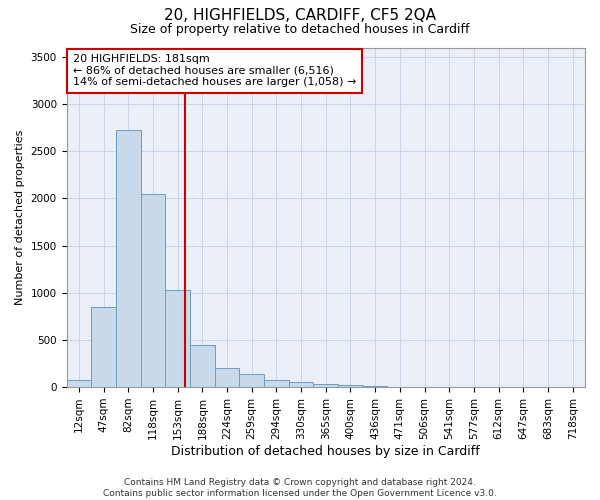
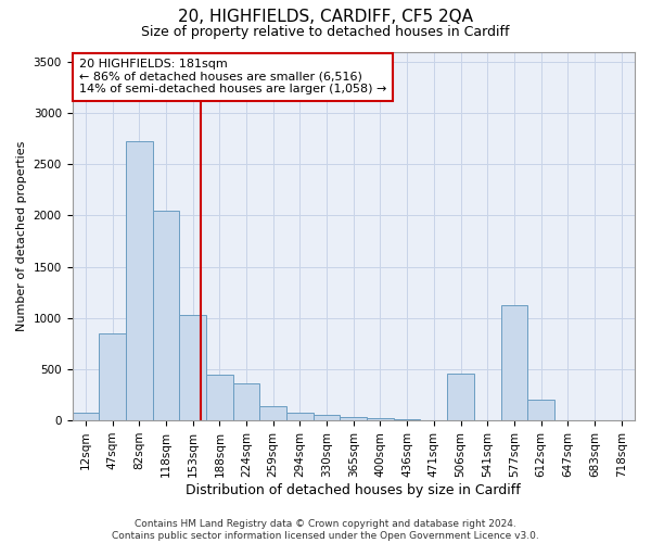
224sqm: 200 -> 360
506sqm: 0 -> 460
577sqm: 0 -> 1120
612sqm: 0 -> 200
